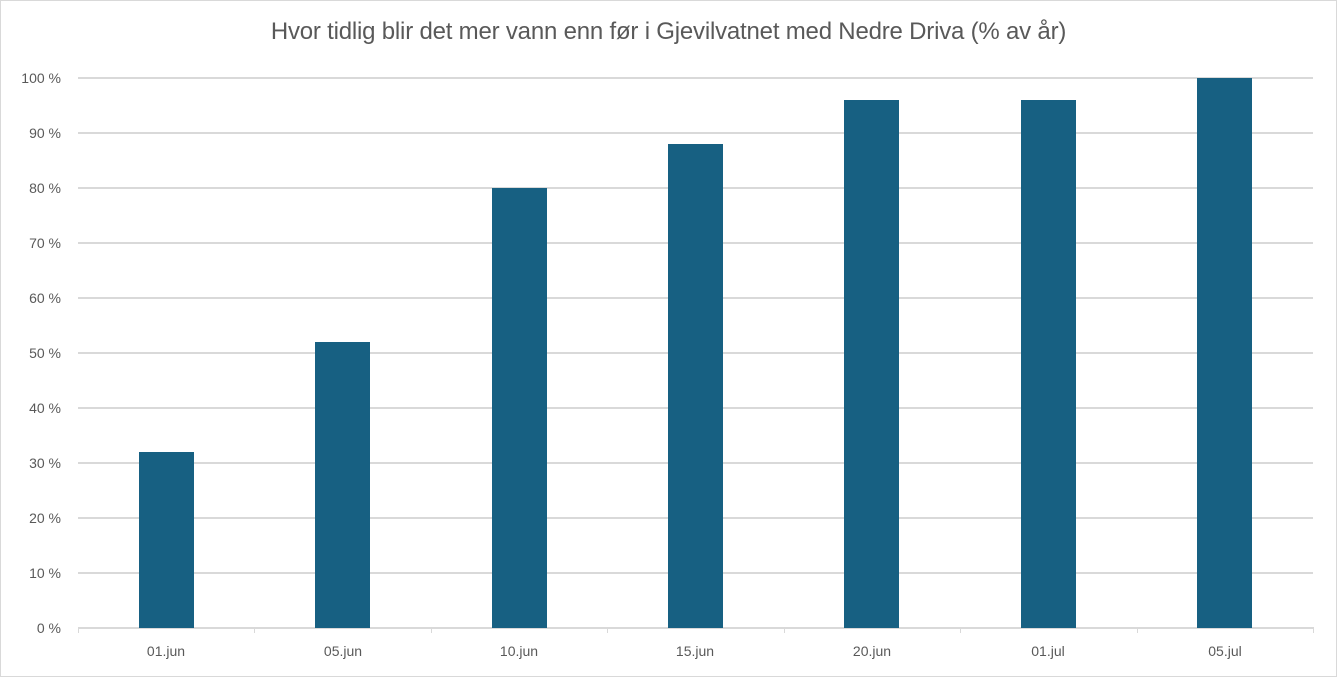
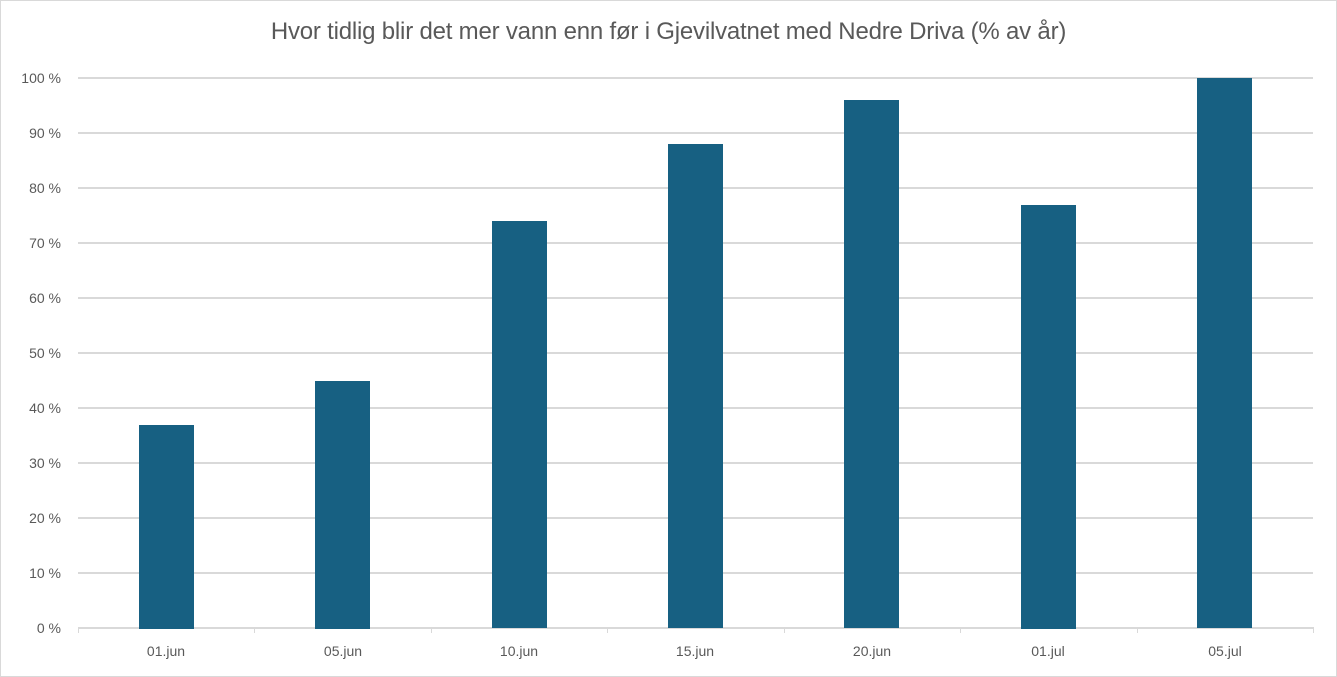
01.jun: 32% -> 37%
05.jun: 52% -> 45%
10.jun: 80% -> 74%
01.jul: 96% -> 77%
